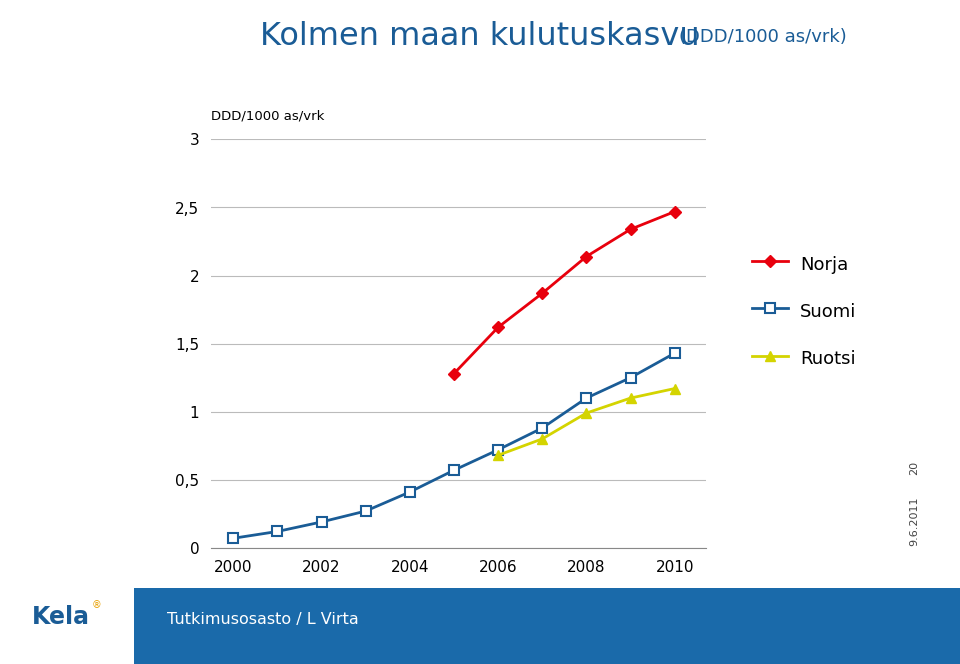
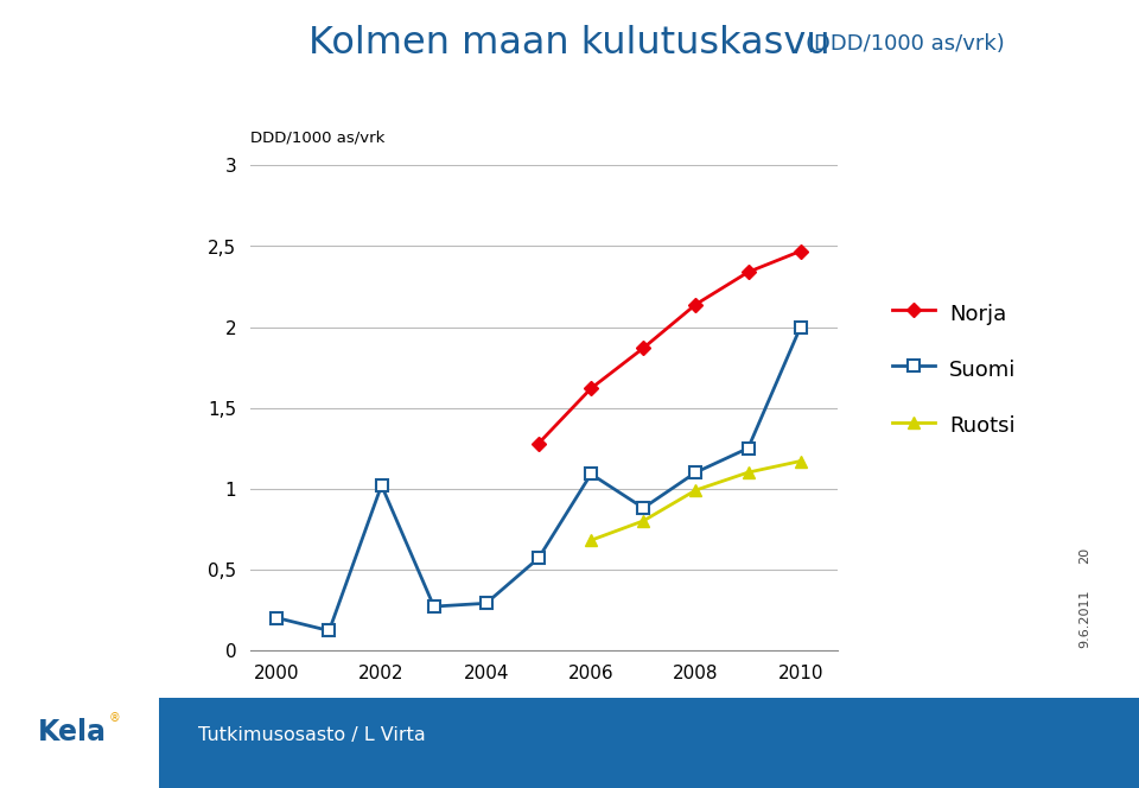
Suomi/2000: 0,07 -> 0,20
Suomi/2002: 0,19 -> 1,02
Suomi/2004: 0,41 -> 0,29
Suomi/2006: 0,72 -> 1,09
Suomi/2010: 1,43 -> 2,00
